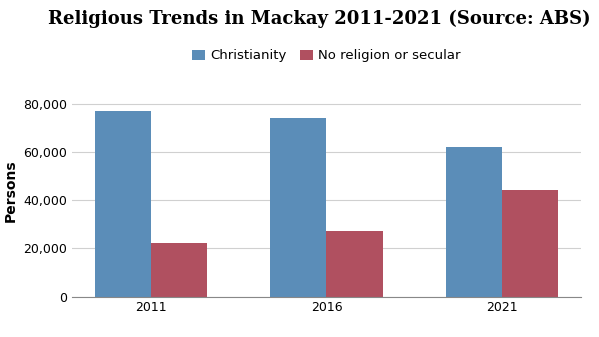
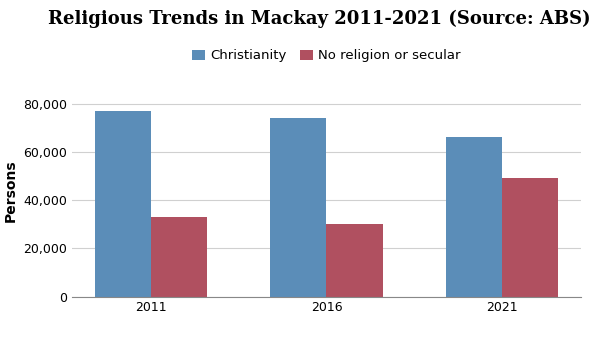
No religion or secular/2011: 22,000 -> 33,000
No religion or secular/2016: 27,000 -> 30,000
Christianity/2021: 62,000 -> 66,000
No religion or secular/2021: 44,000 -> 49,000
